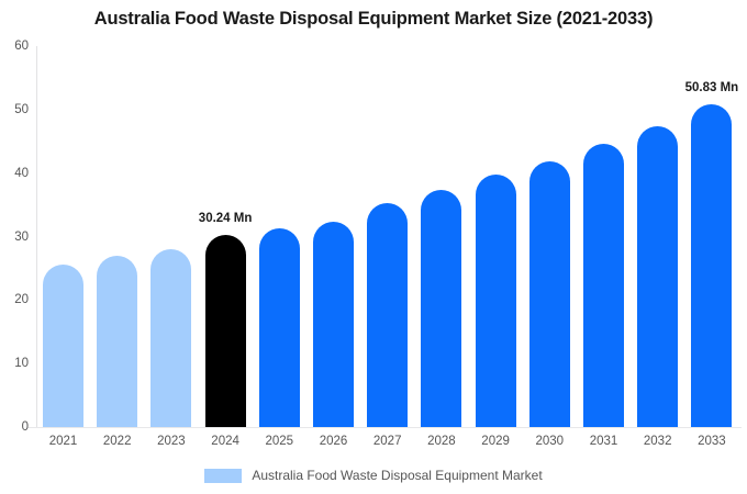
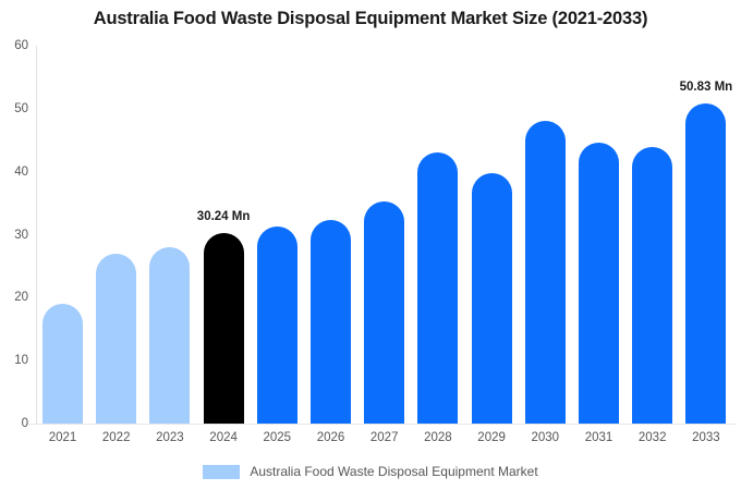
2021: 26 -> 19
2028: 37 -> 43
2030: 42 -> 48
2032: 47 -> 44
